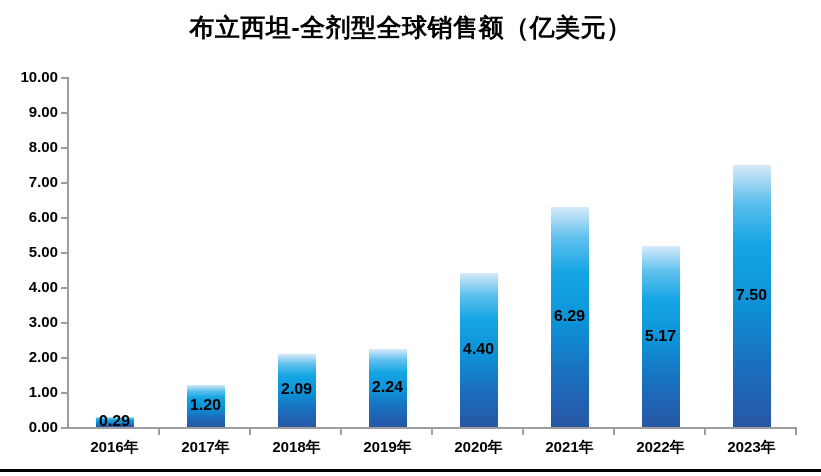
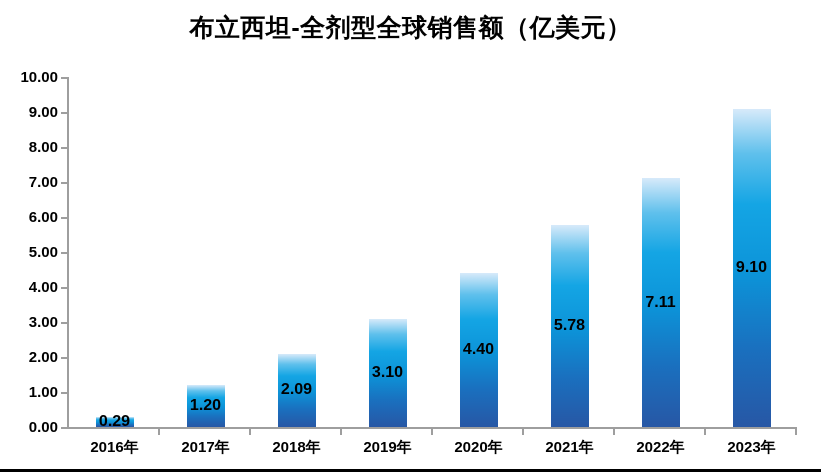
2019年: 2.24 -> 3.10
2021年: 6.29 -> 5.78
2022年: 5.17 -> 7.11
2023年: 7.50 -> 9.10
